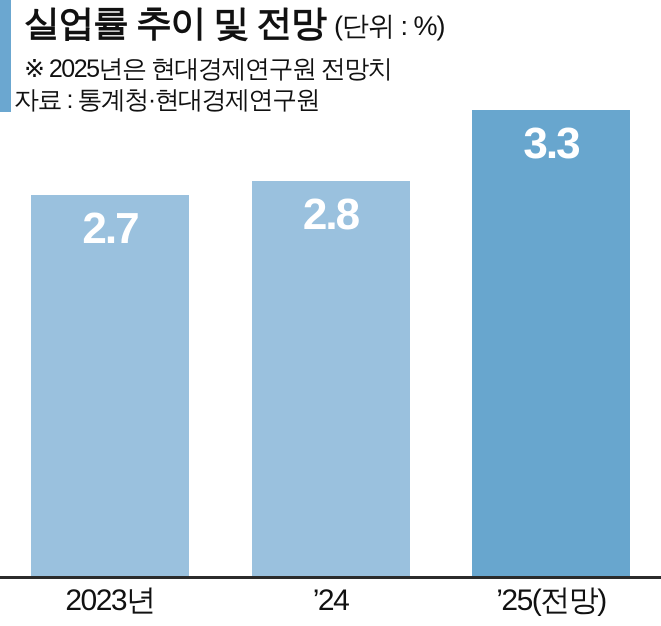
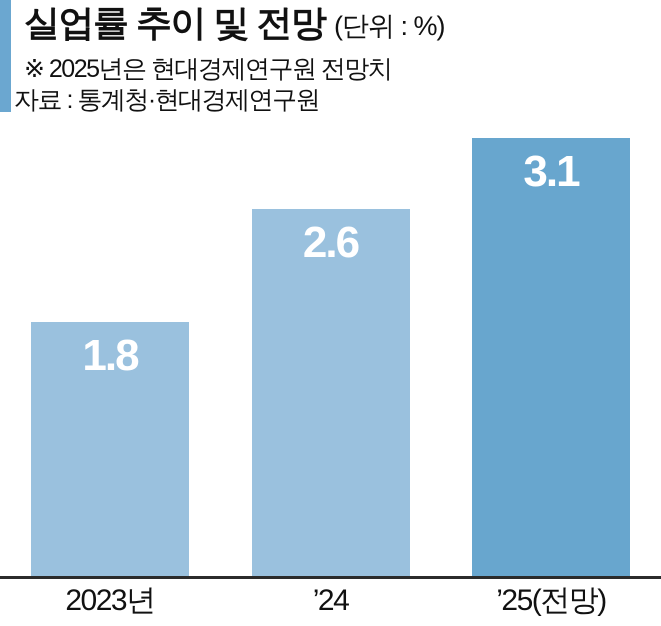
2023년: 2.7 -> 1.8
’24: 2.8 -> 2.6
’25(전망): 3.3 -> 3.1
